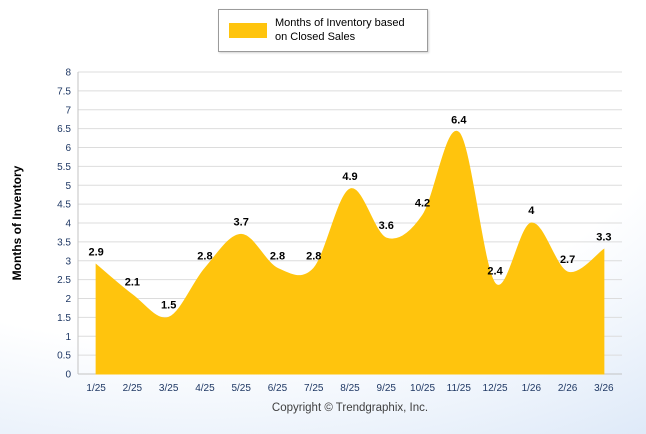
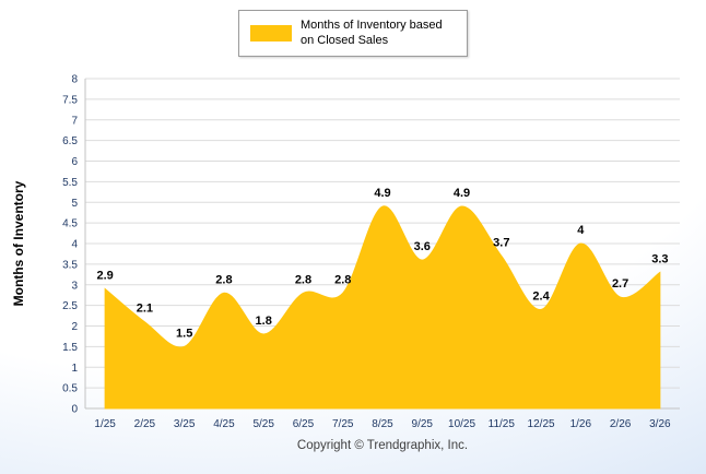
5/25: 3.7 -> 1.8
10/25: 4.2 -> 4.9
11/25: 6.4 -> 3.7
